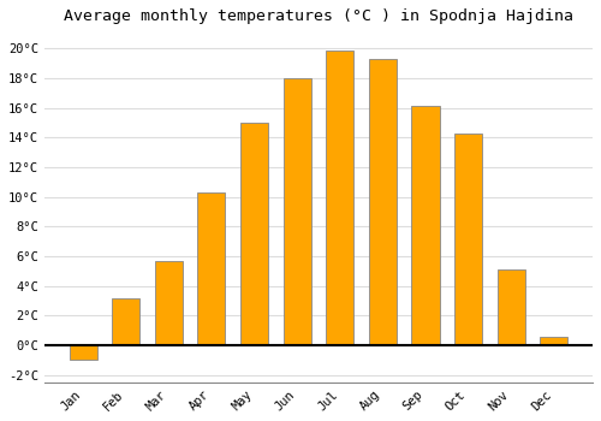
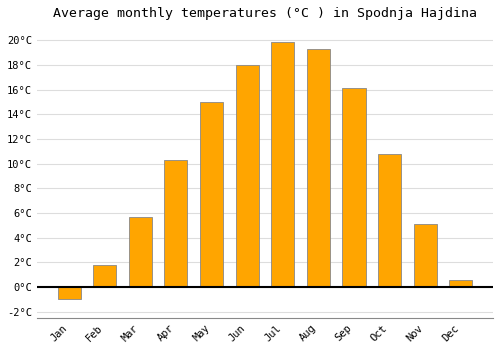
Feb: 3.2°C -> 1.8°C
Oct: 14.3°C -> 10.8°C
